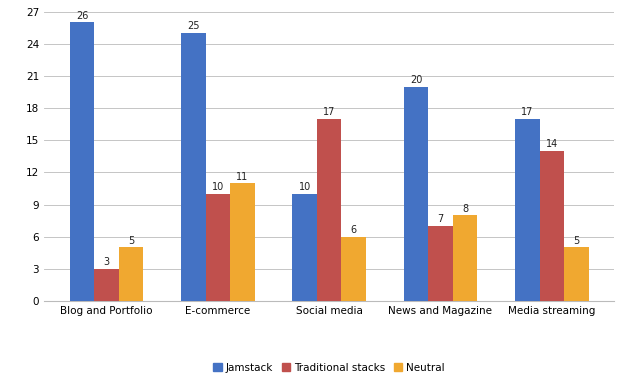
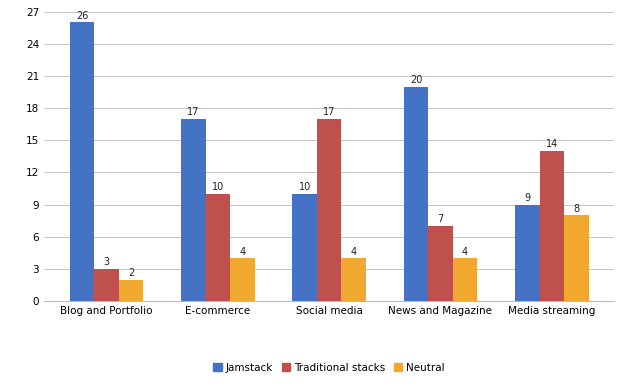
Neutral/Blog and Portfolio: 5 -> 2
Jamstack/E-commerce: 25 -> 17
Neutral/E-commerce: 11 -> 4
Neutral/Social media: 6 -> 4
Neutral/News and Magazine: 8 -> 4
Jamstack/Media streaming: 17 -> 9
Neutral/Media streaming: 5 -> 8
